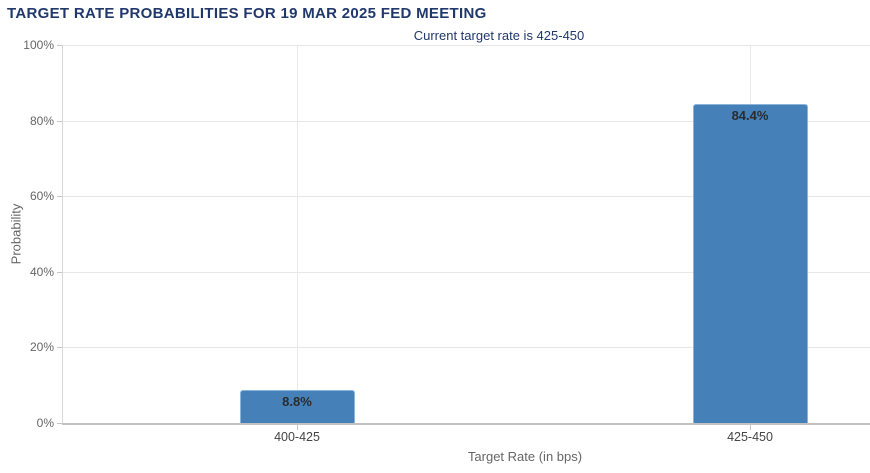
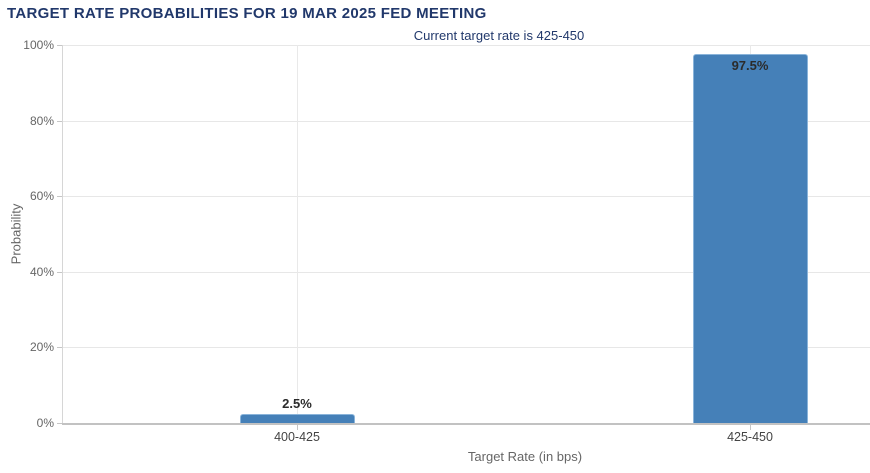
400-425: 8.8% -> 2.5%
425-450: 84.4% -> 97.5%
